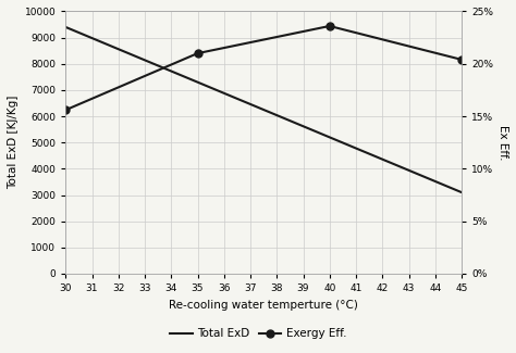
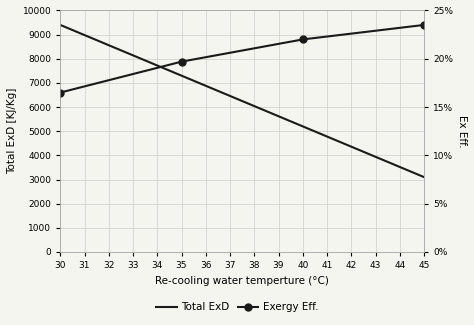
30: 15.6% -> 16.5%
35: 21.0% -> 19.7%
40: 23.6% -> 22.0%
45: 20.4% -> 23.5%
